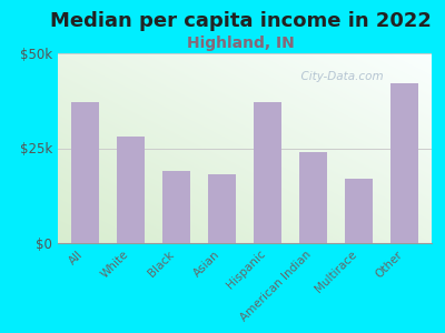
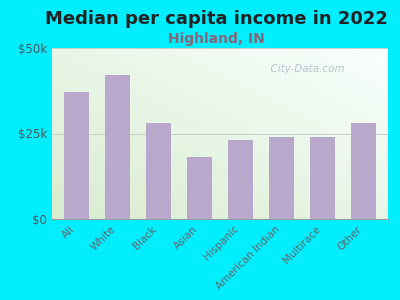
White: $28k -> $42k
Black: $19k -> $28k
Hispanic: $37k -> $23k
Multirace: $17k -> $24k
Other: $42k -> $28k
